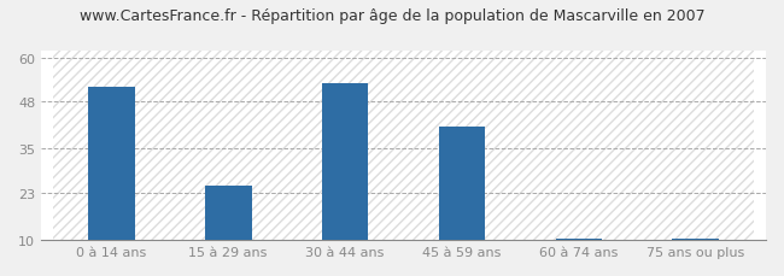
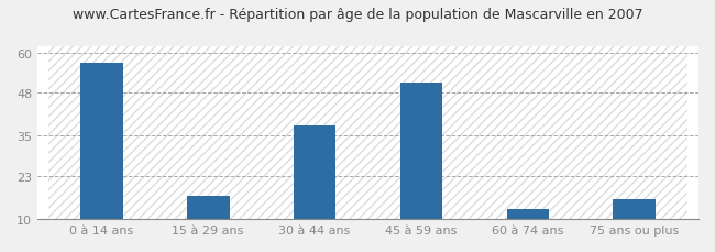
0 à 14 ans: 52.0 -> 57.0
15 à 29 ans: 25.0 -> 17.0
30 à 44 ans: 53.0 -> 38.0
45 à 59 ans: 41.0 -> 51.0
60 à 74 ans: 10.3 -> 13.0
75 ans ou plus: 10.3 -> 16.0
